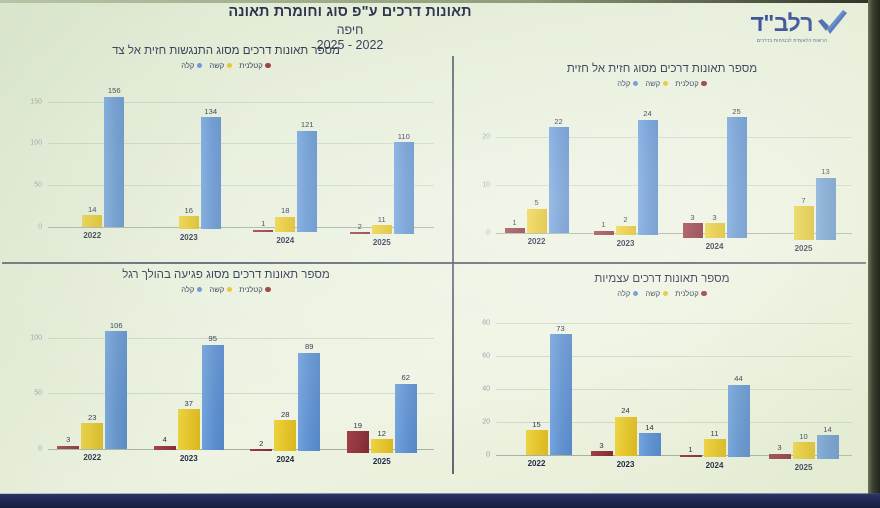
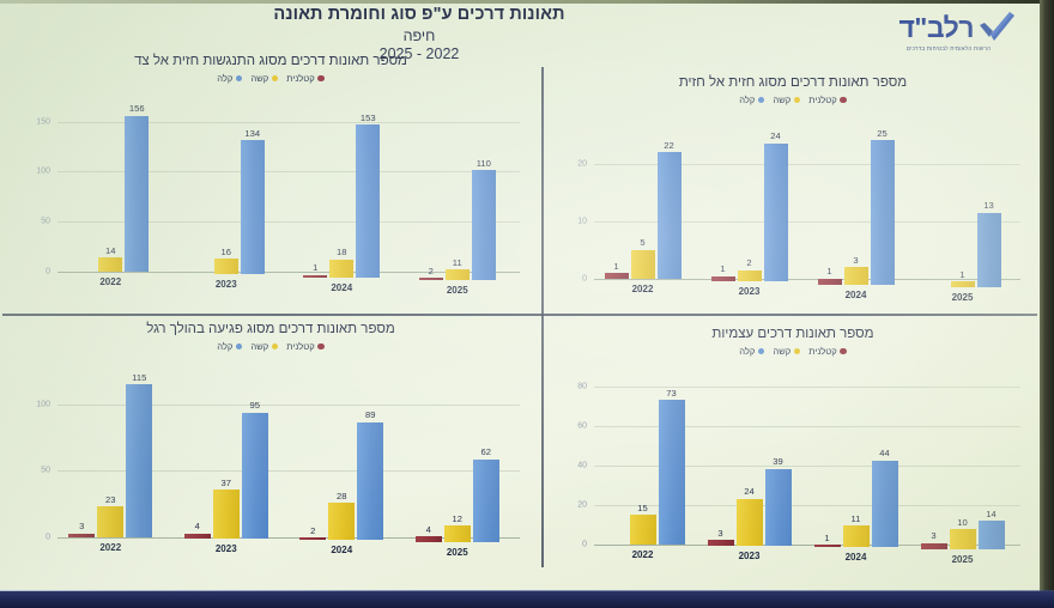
מספר תאונות דרכים מסוג התנגשות חזית אל צד/קלה/2024: 121 -> 153
מספר תאונות דרכים מסוג חזית אל חזית/קטלנית/2024: 3 -> 1
מספר תאונות דרכים מסוג חזית אל חזית/קשה/2025: 7 -> 1
מספר תאונות דרכים מסוג פגיעה בהולך רגל/קלה/2022: 106 -> 115
מספר תאונות דרכים מסוג פגיעה בהולך רגל/קטלנית/2025: 19 -> 4
מספר תאונות דרכים עצמיות/קלה/2023: 14 -> 39
